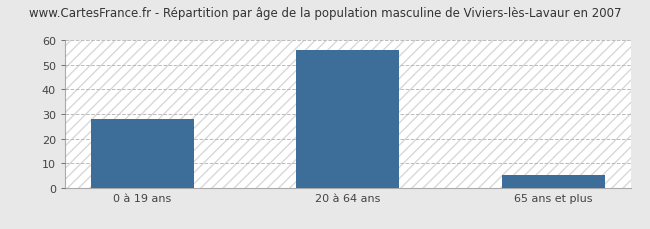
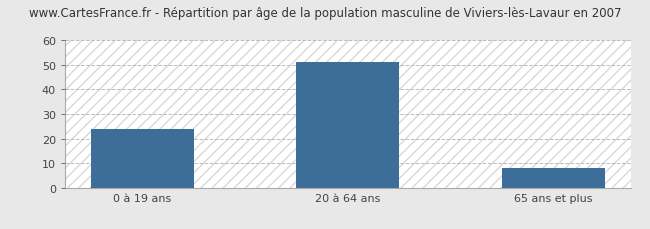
0 à 19 ans: 28 -> 24
20 à 64 ans: 56 -> 51
65 ans et plus: 5 -> 8
